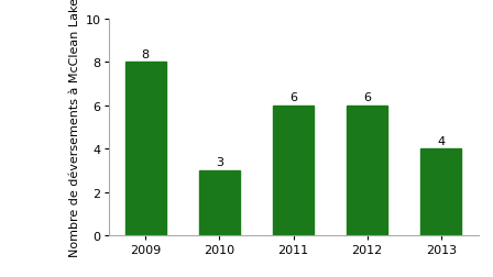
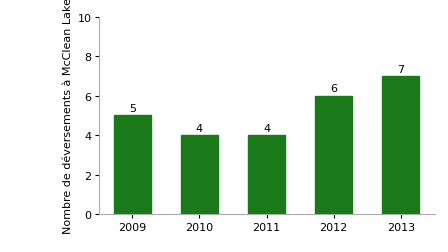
2009: 8 -> 5
2010: 3 -> 4
2011: 6 -> 4
2013: 4 -> 7
